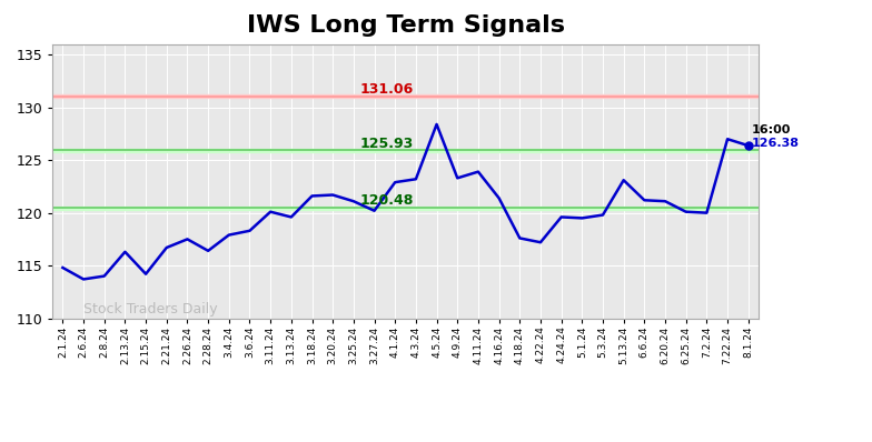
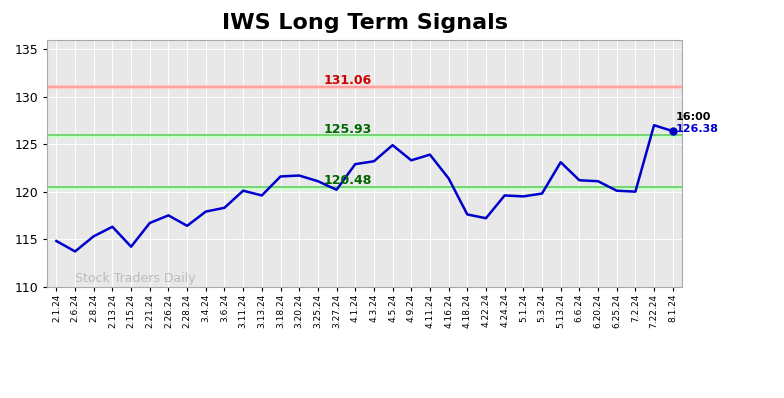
2.8.24: 114.0 -> 115.3
4.5.24: 128.4 -> 124.9
